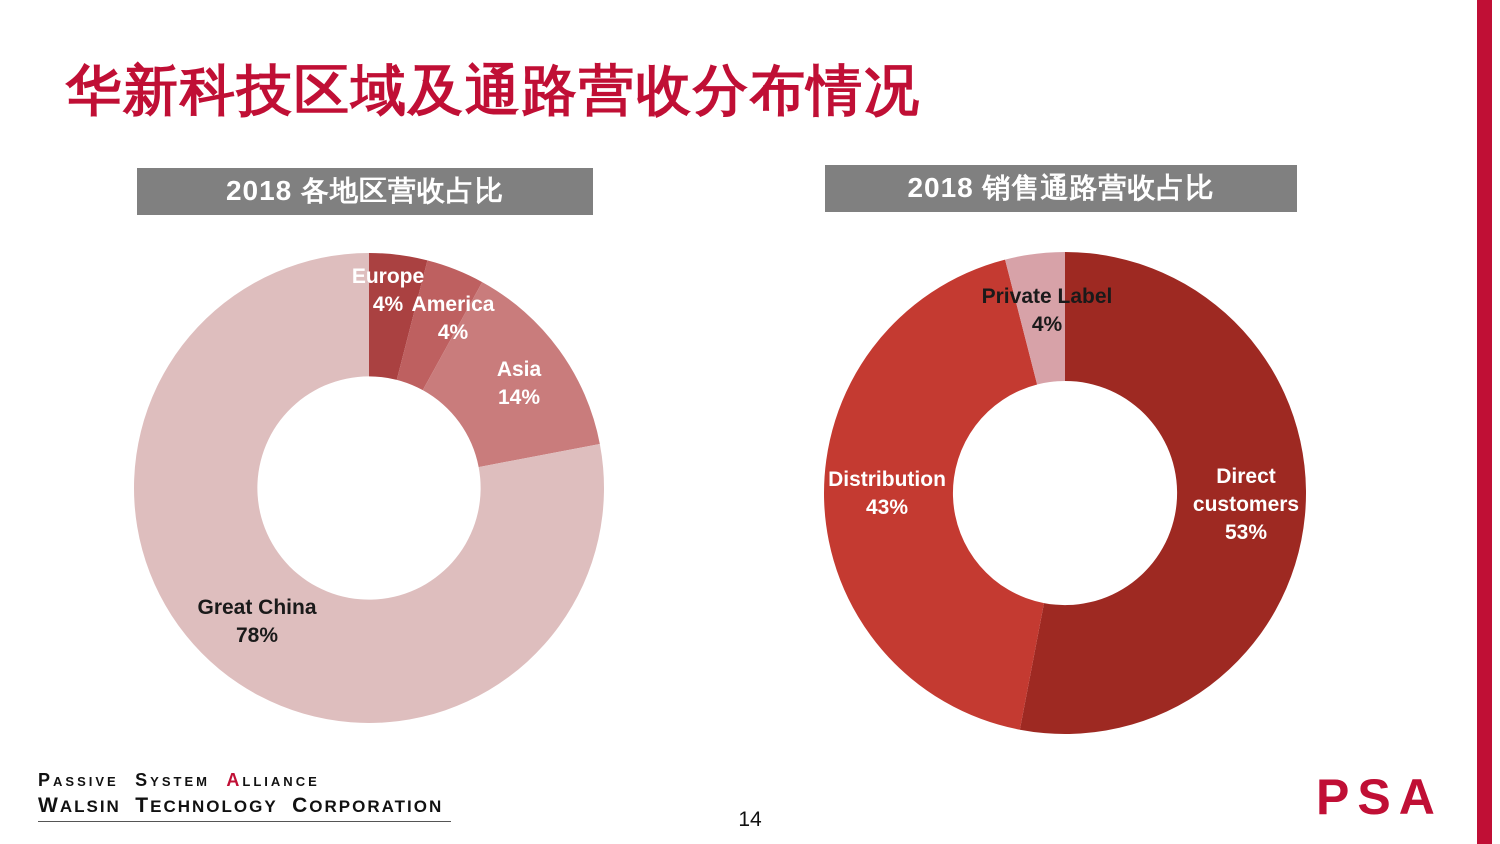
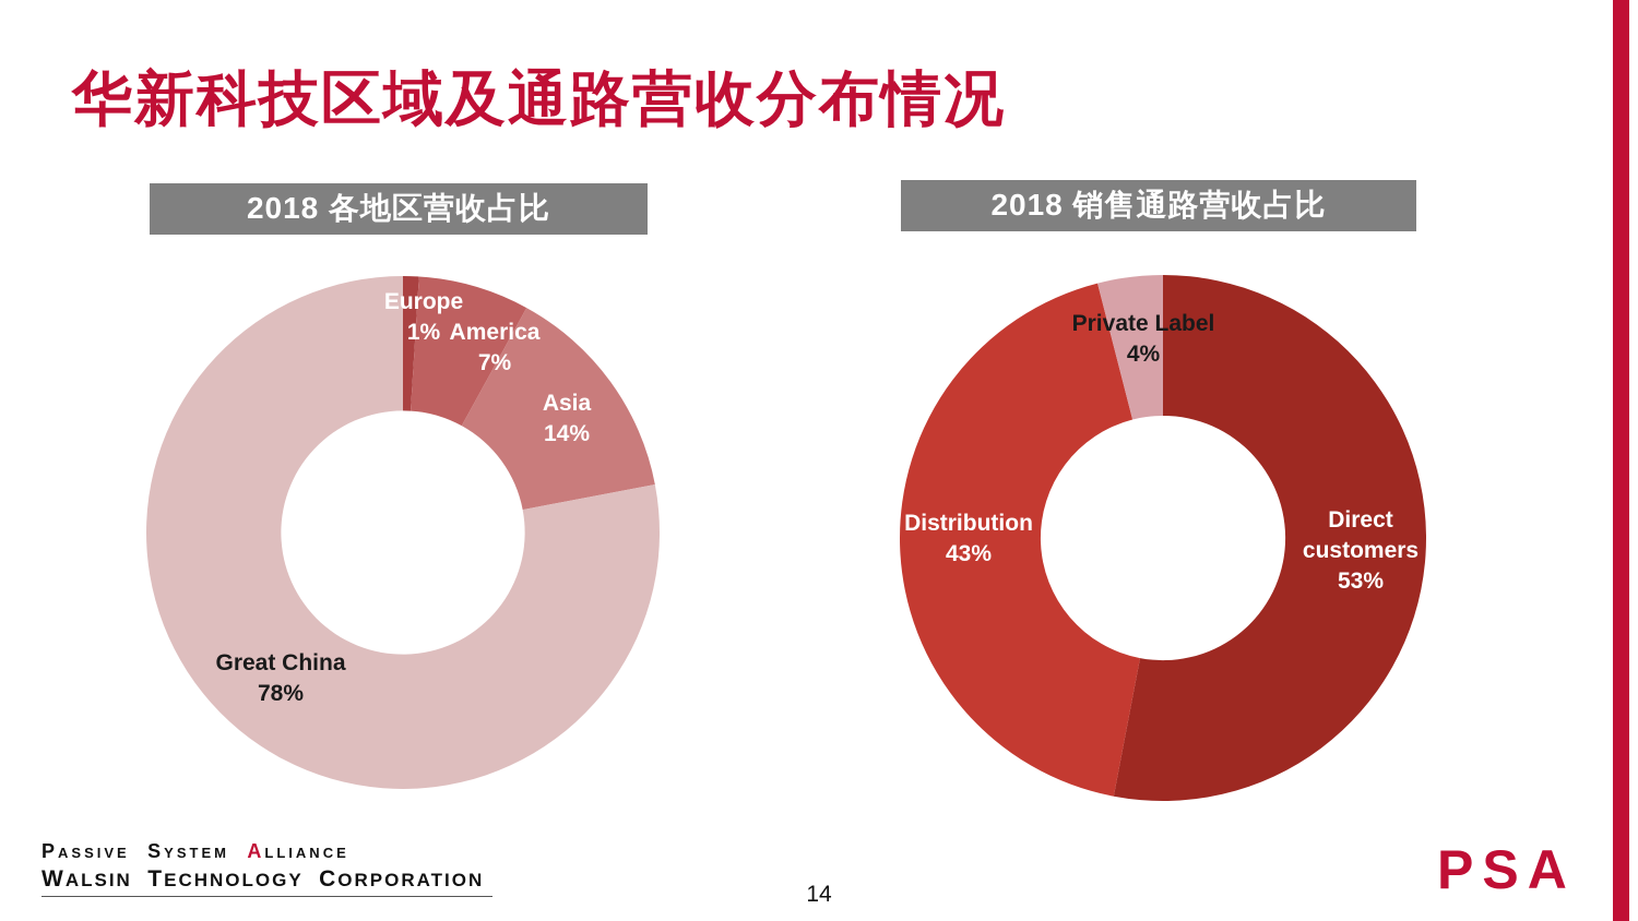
2018 各地区营收占比/Europe: 4% -> 1%
2018 各地区营收占比/America: 4% -> 7%
